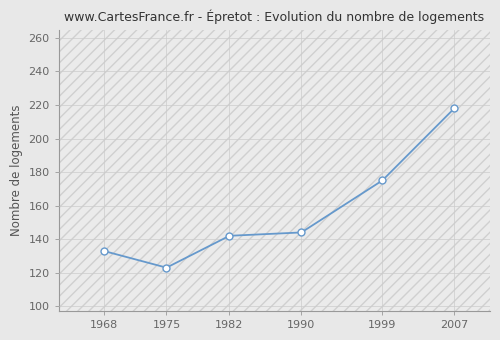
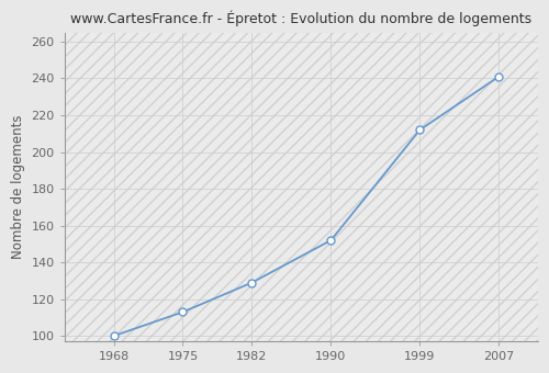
1968: 133 -> 100
1975: 123 -> 113
1982: 142 -> 129
1990: 144 -> 152
1999: 175 -> 212
2007: 218 -> 241
